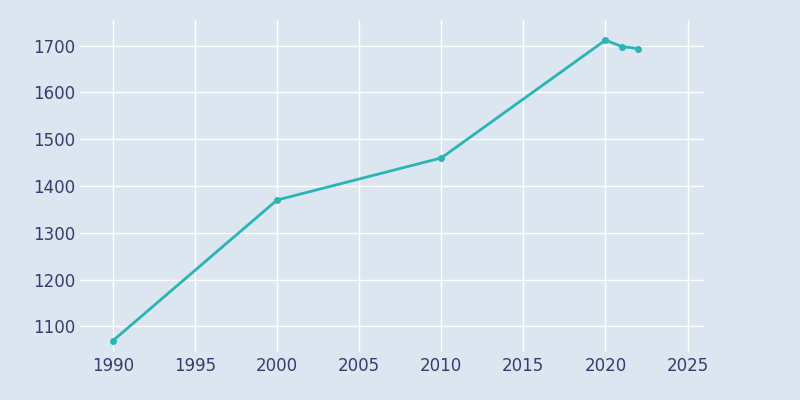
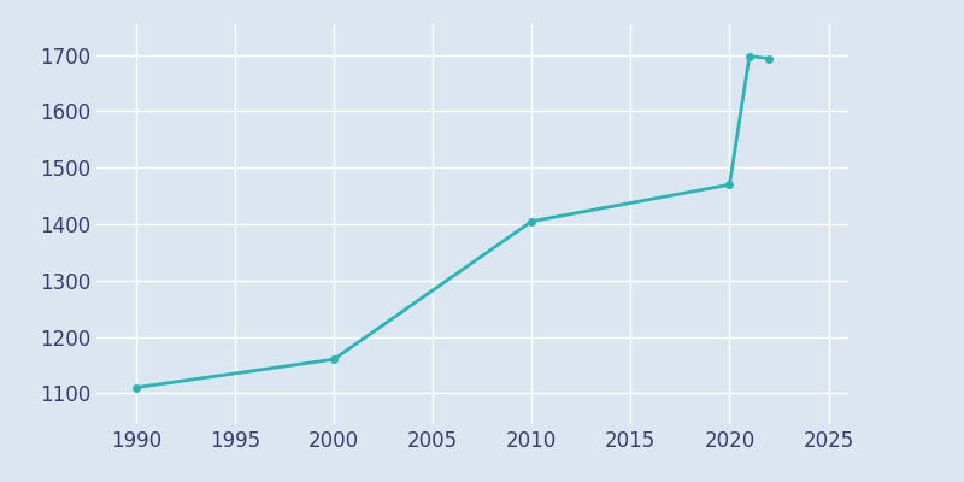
1990: 1069 -> 1110
2000: 1370 -> 1160
2010: 1460 -> 1405
2020: 1712 -> 1470
